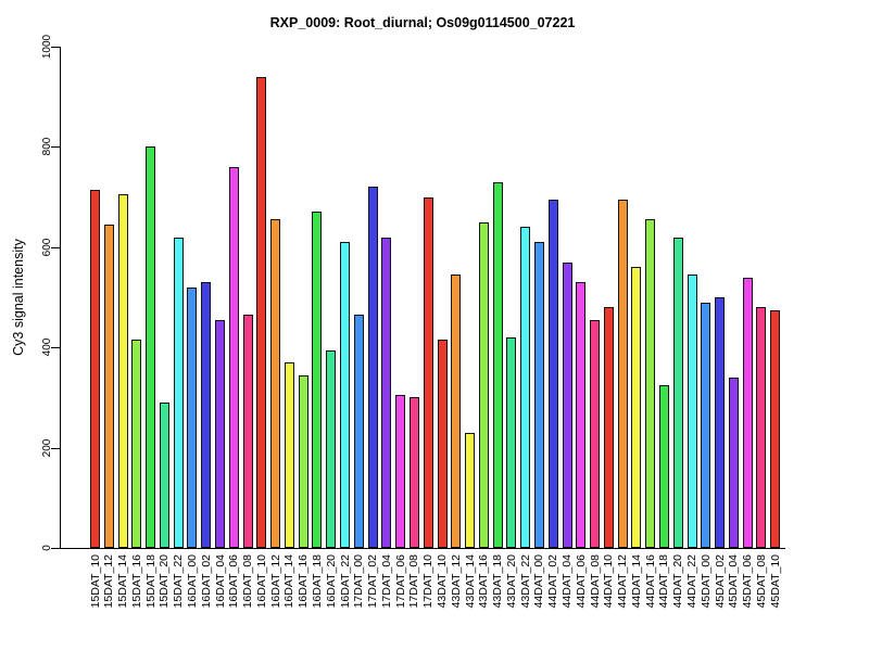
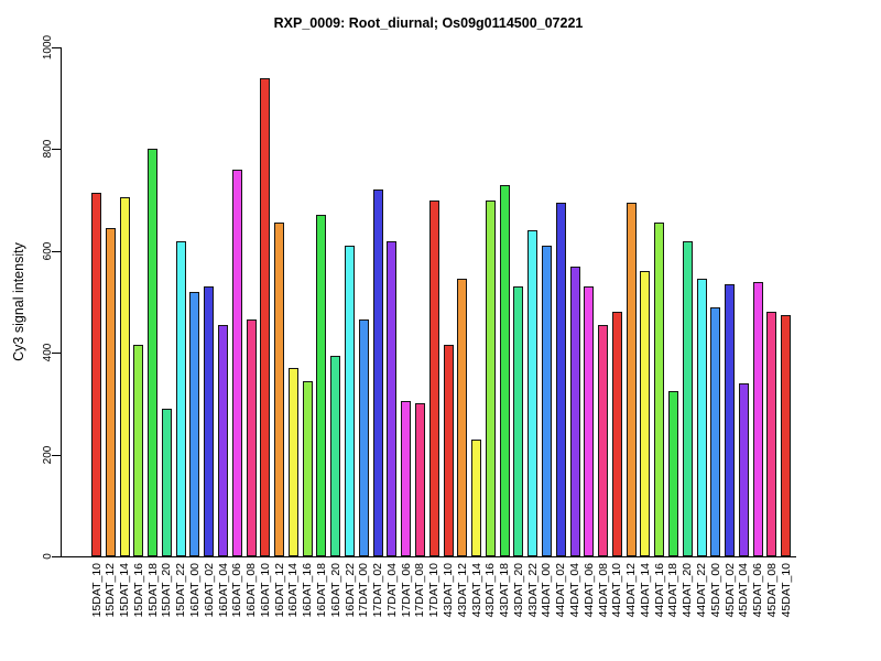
43DAT_16: 650 -> 700
43DAT_20: 420 -> 530
45DAT_02: 500 -> 540
